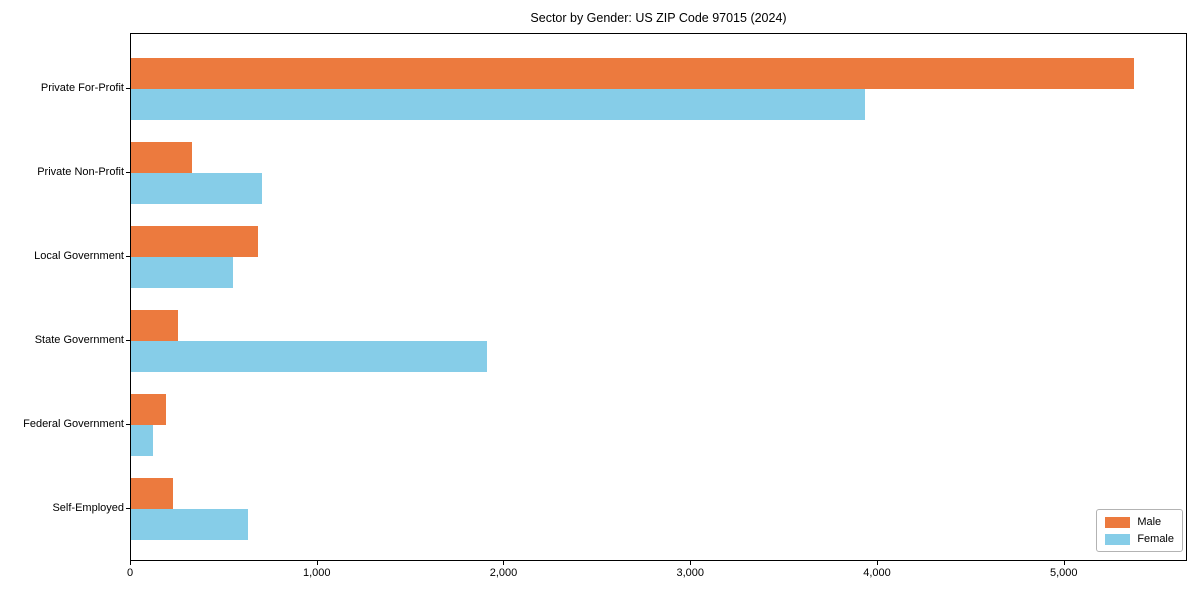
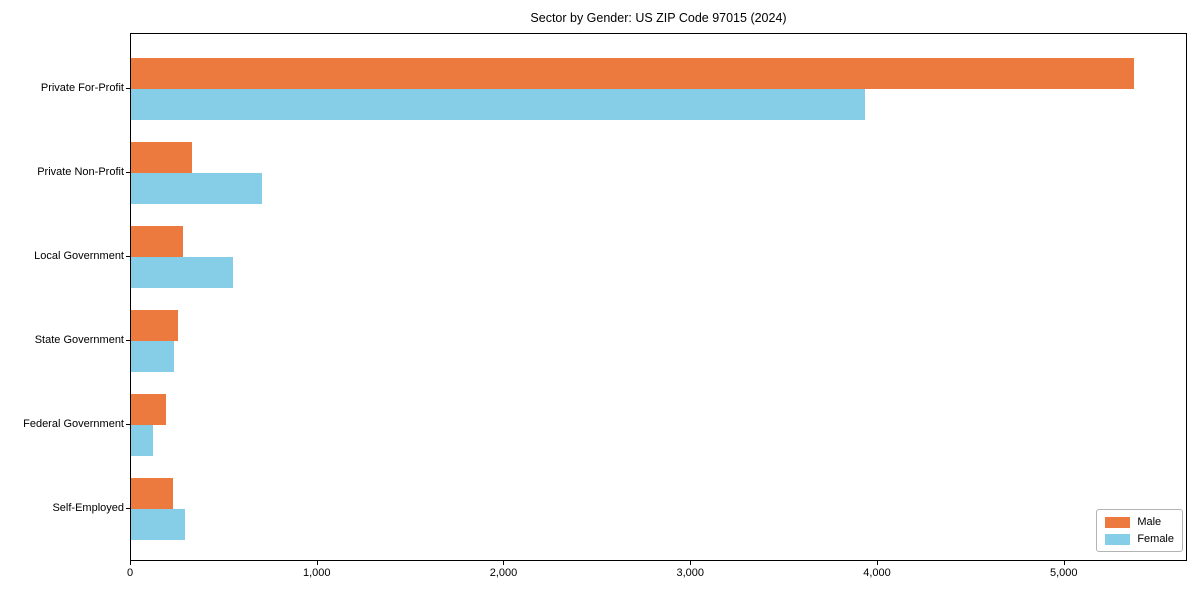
Male/Local Government: 680 -> 280
Female/State Government: 1910 -> 230
Female/Self-Employed: 630 -> 290
